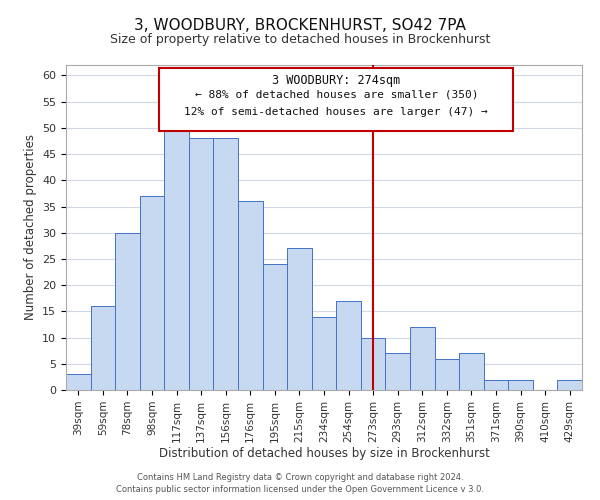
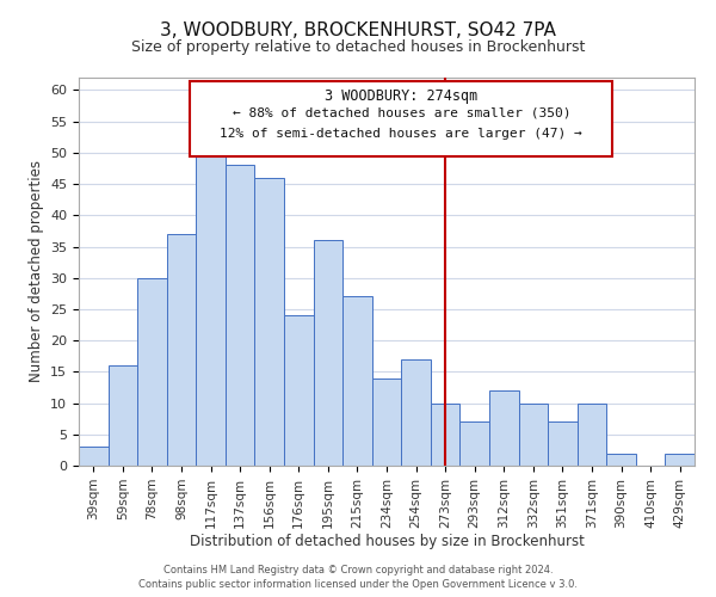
156sqm: 48 -> 46
176sqm: 36 -> 24
195sqm: 24 -> 36
332sqm: 6 -> 10
371sqm: 2 -> 10
